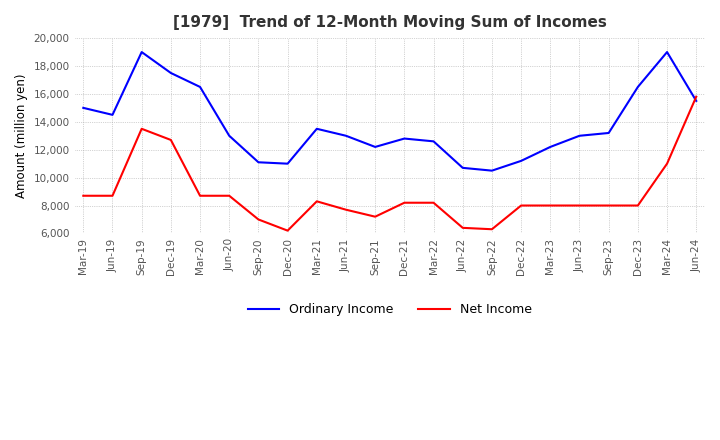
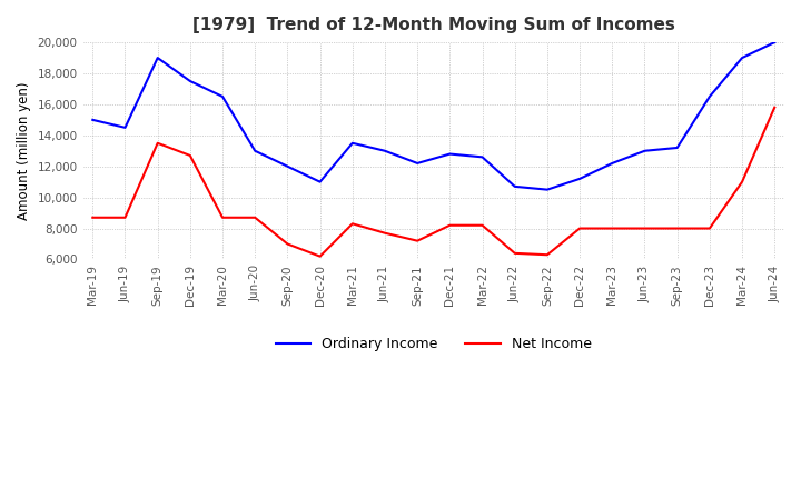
Ordinary Income/Sep-20: 11,100 -> 12,000
Ordinary Income/Jun-24: 15,500 -> 20,000
